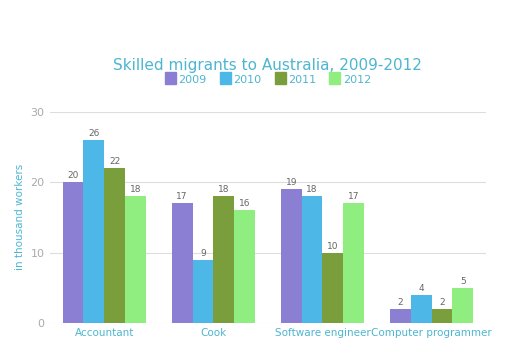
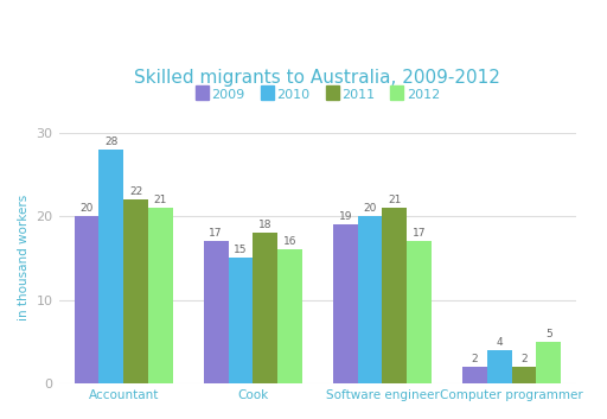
2010/Accountant: 26 -> 28
2012/Accountant: 18 -> 21
2010/Cook: 9 -> 15
2010/Software engineer: 18 -> 20
2011/Software engineer: 10 -> 21
